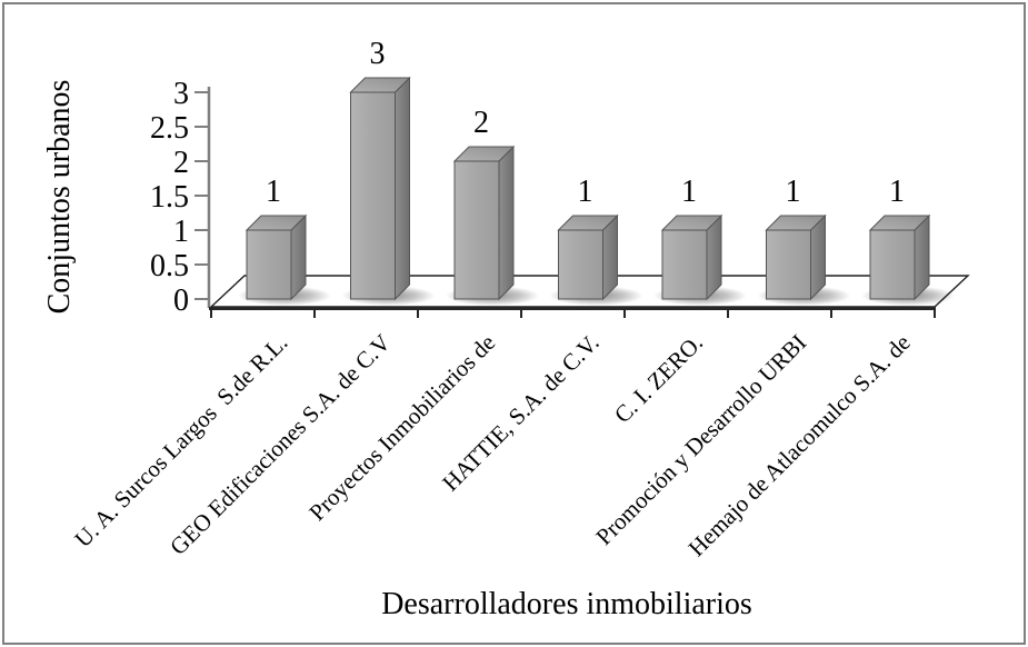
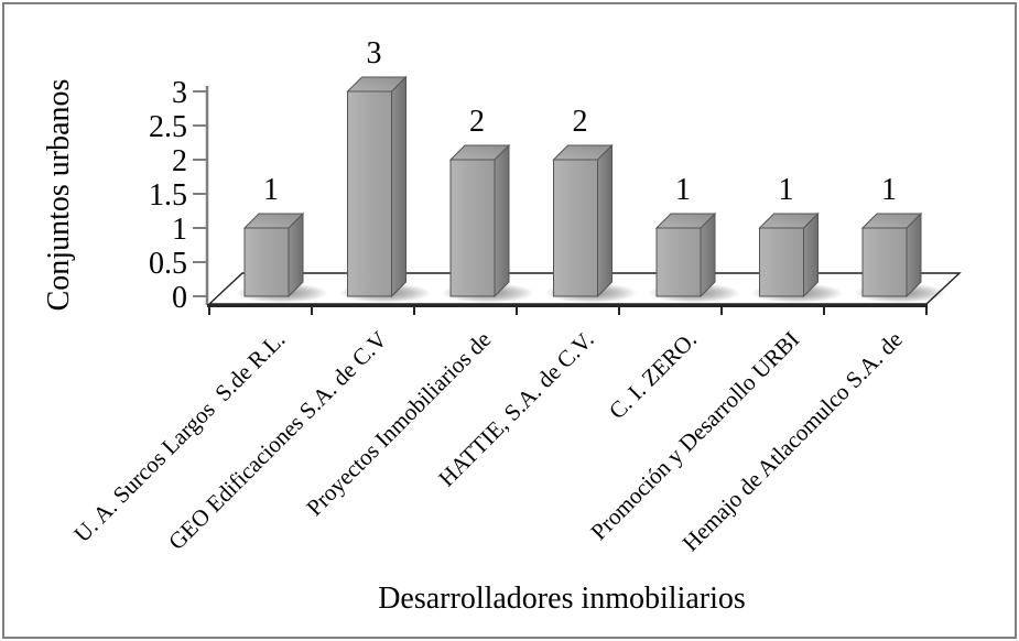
HATTIE, S.A. de C.V.: 1 -> 2
